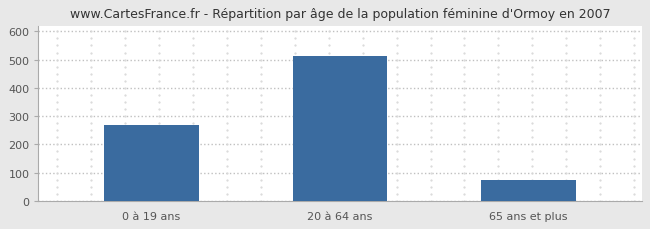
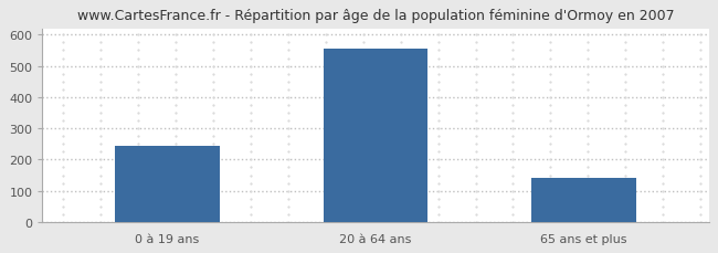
0 à 19 ans: 270 -> 245
20 à 64 ans: 513 -> 555
65 ans et plus: 73 -> 140
